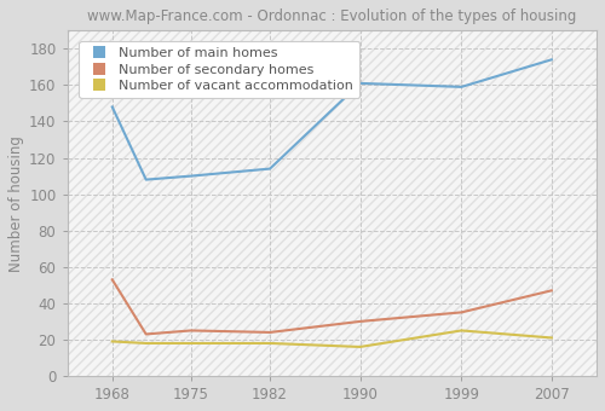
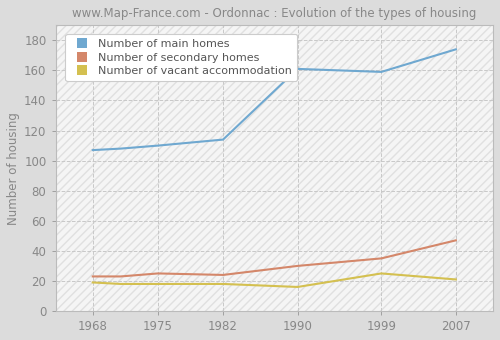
Number of main homes/1968: 148 -> 107
Number of secondary homes/1968: 53 -> 23
